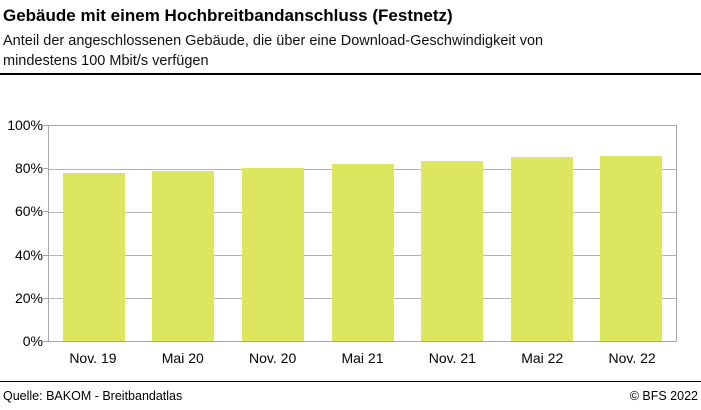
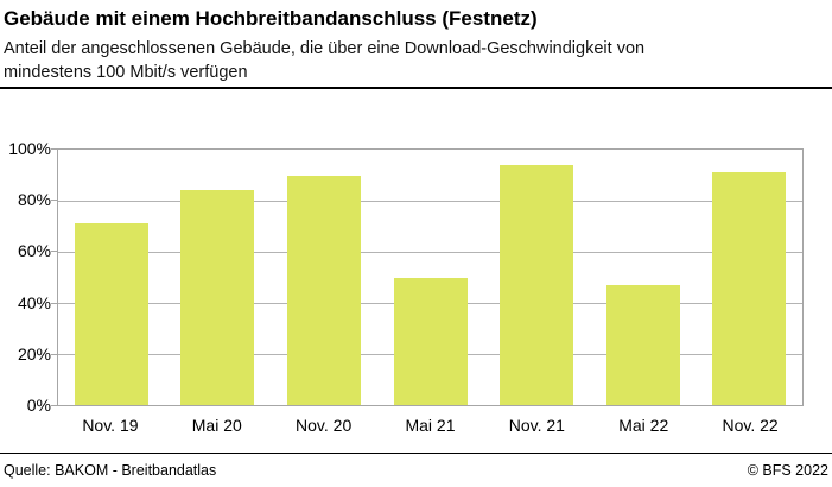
Nov. 19: 78% -> 71%
Mai 20: 79% -> 84%
Nov. 20: 80% -> 90%
Mai 21: 82% -> 50%
Nov. 21: 84% -> 94%
Mai 22: 86% -> 47%
Nov. 22: 86% -> 91%
